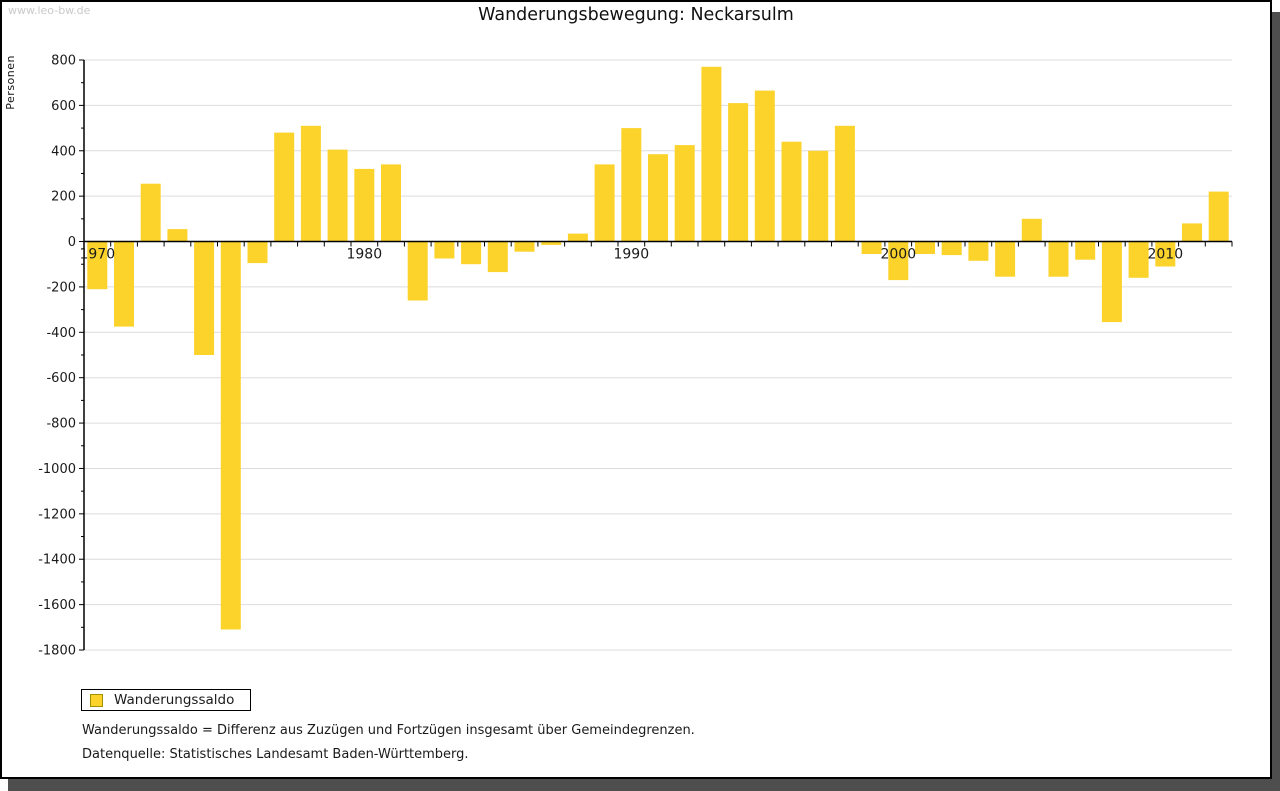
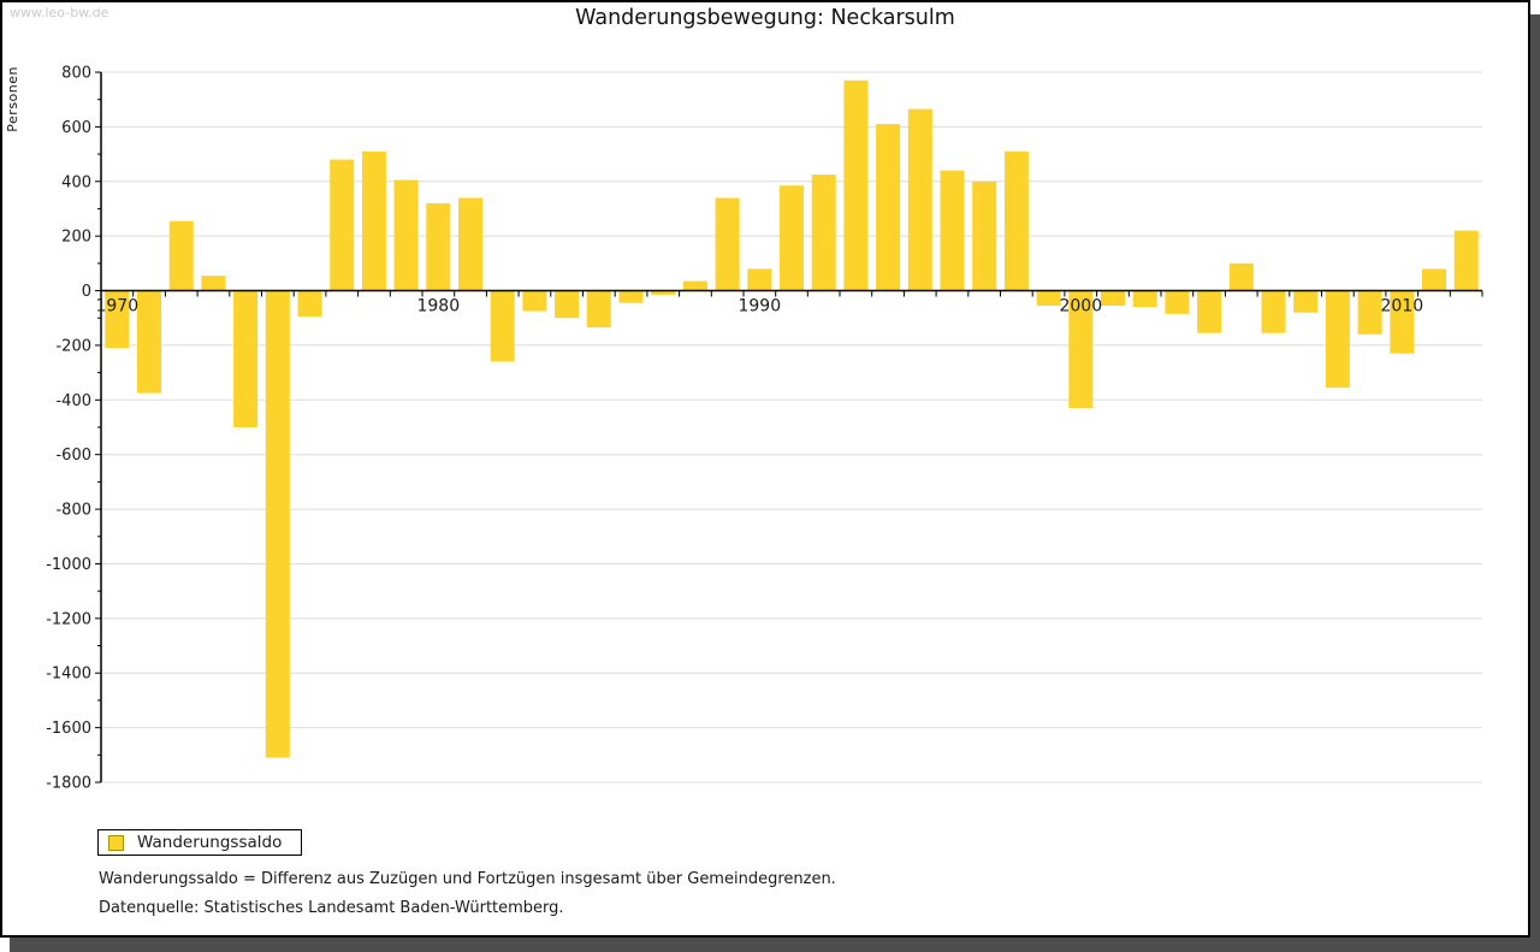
1990: 500 -> 80
2000: -170 -> -430
2010: -110 -> -230
